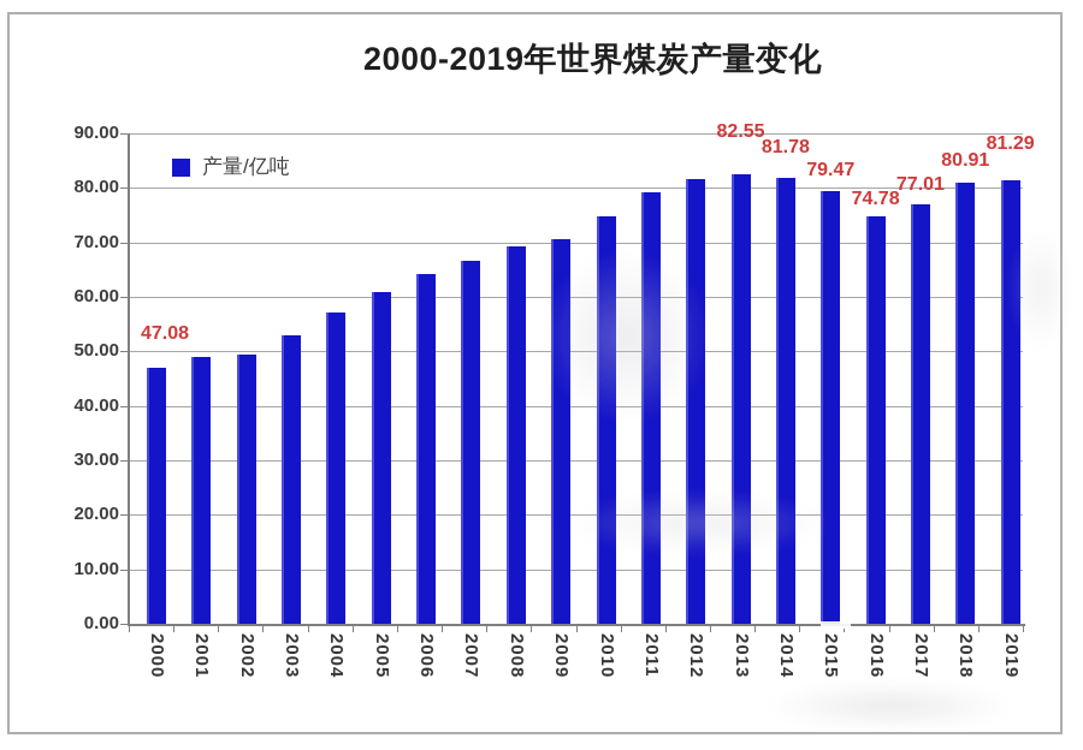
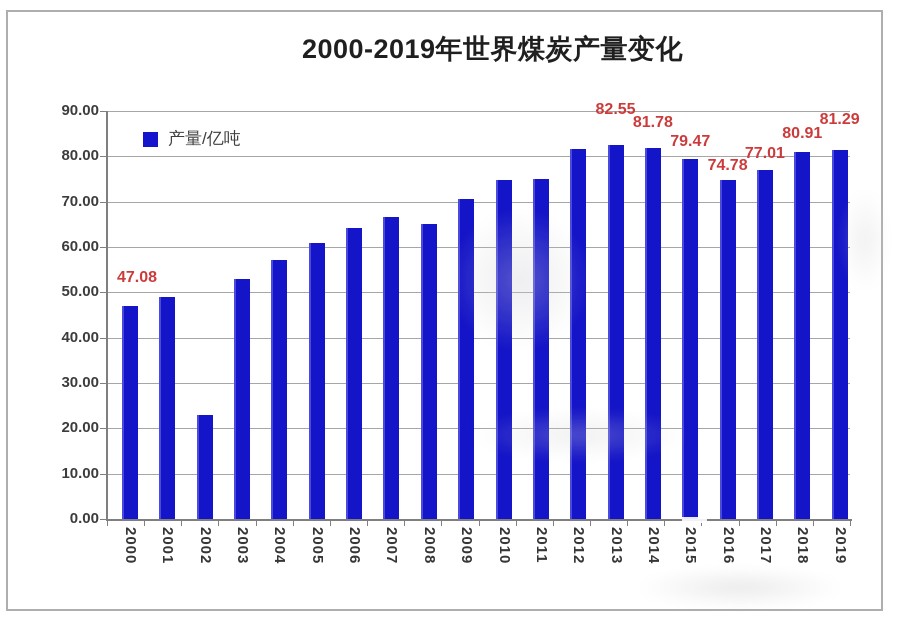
2002: 50 -> 23
2008: 69 -> 65
2011: 79 -> 75
